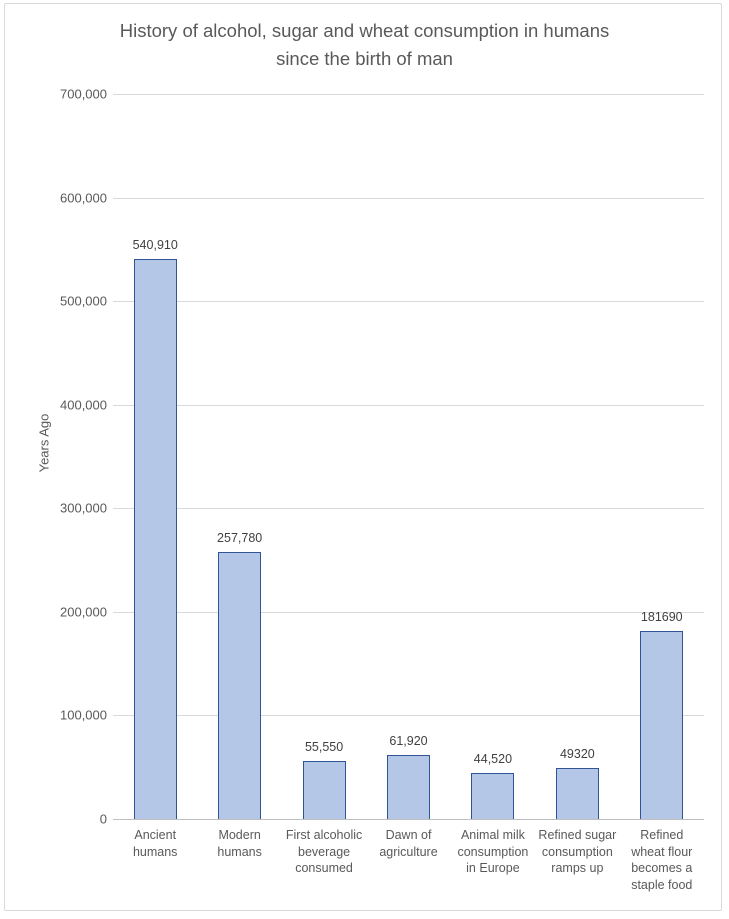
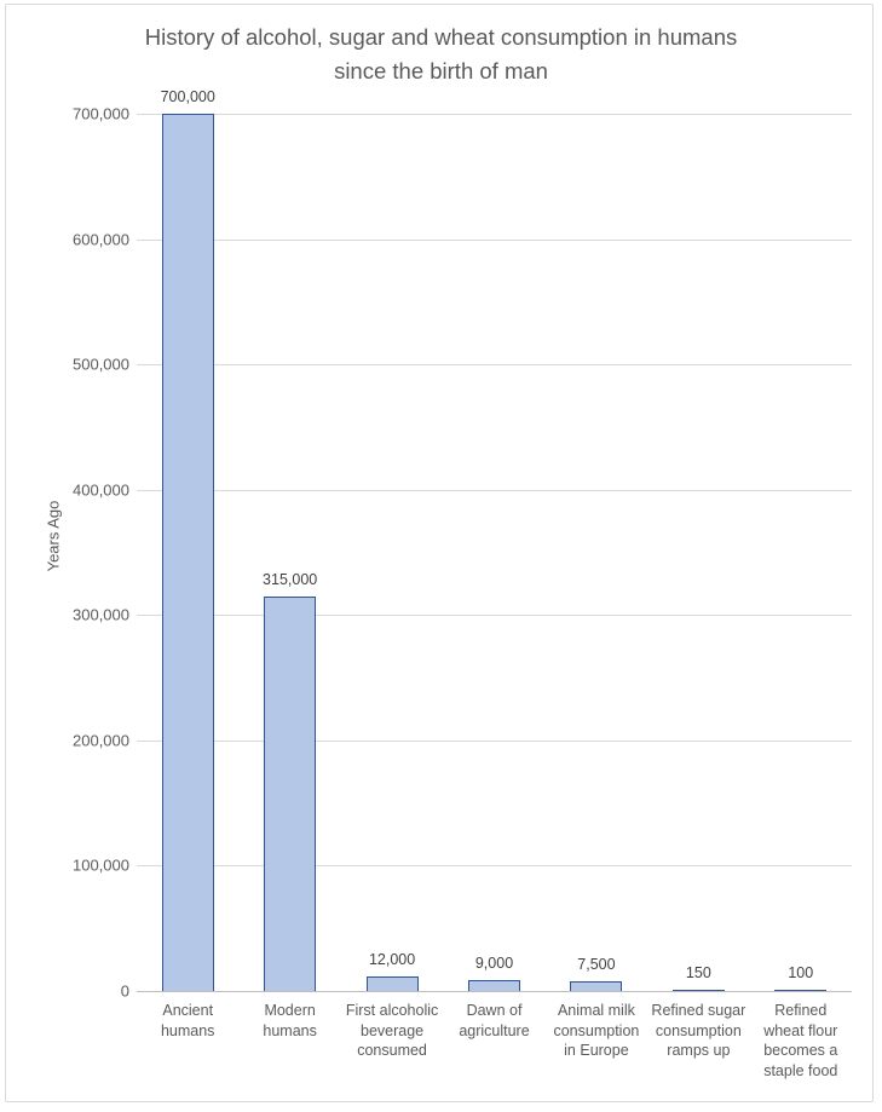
Ancient humans: 540,910 -> 700,000
Modern humans: 257,780 -> 315,000
First alcoholic beverage consumed: 55,550 -> 12,000
Dawn of agriculture: 61,920 -> 9,000
Animal milk consumption in Europe: 44,520 -> 7,500
Refined sugar consumption ramps up: 49320 -> 150
Refined wheat flour becomes a staple food: 181690 -> 100
